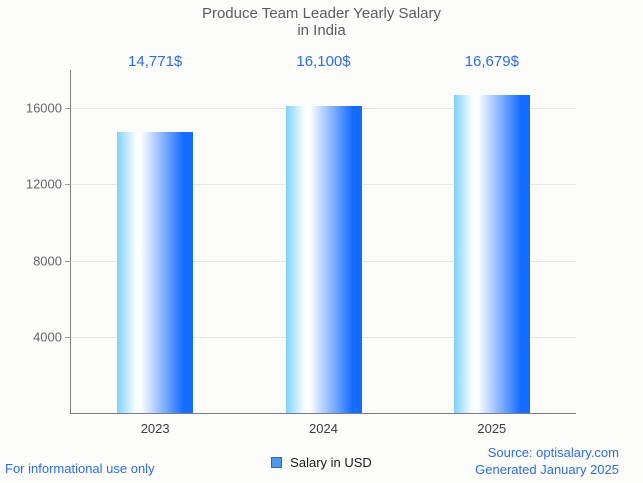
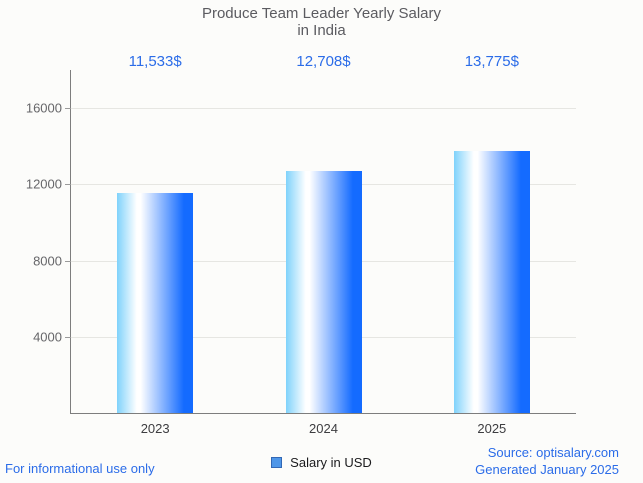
2023: 14,771 -> 11,533
2024: 16,100 -> 12,708
2025: 16,679 -> 13,775
